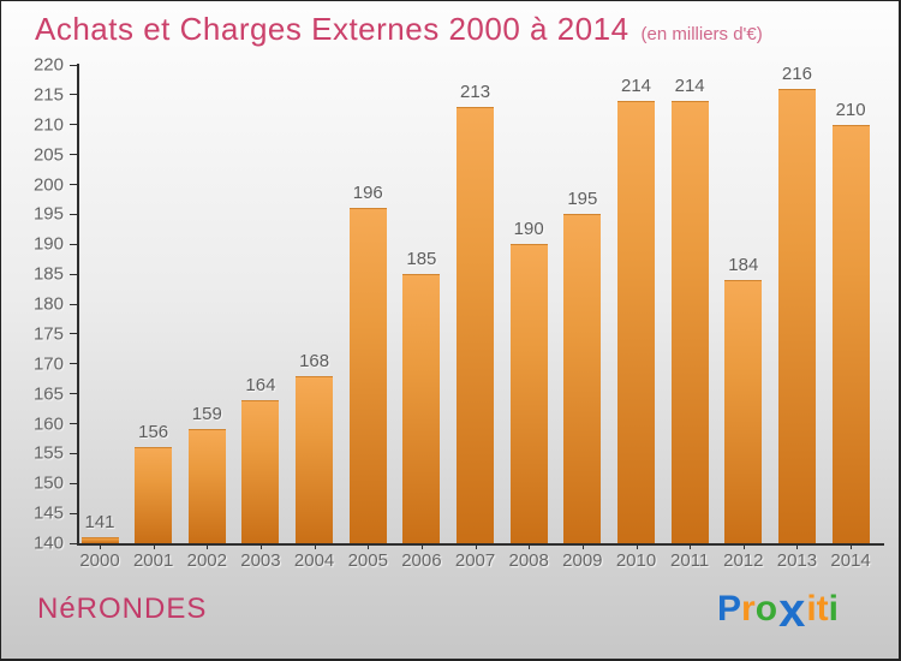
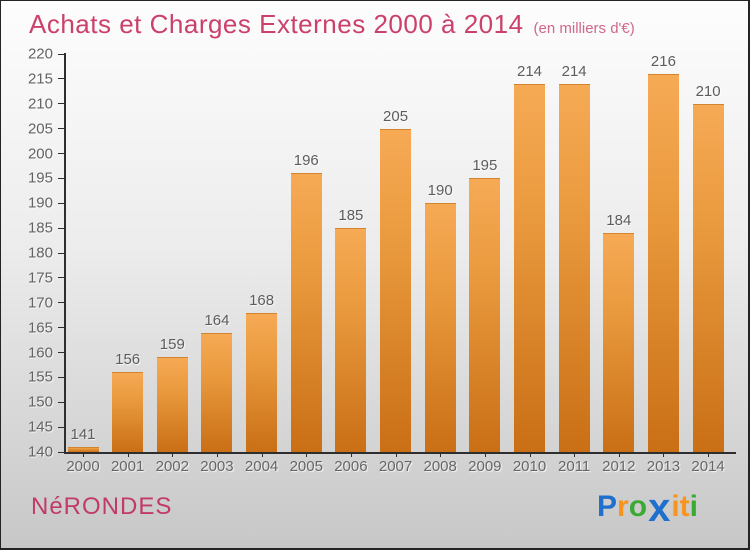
2007: 213 -> 205
